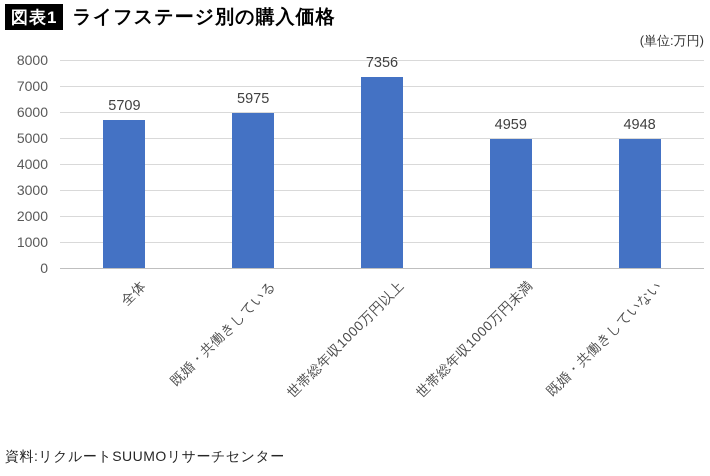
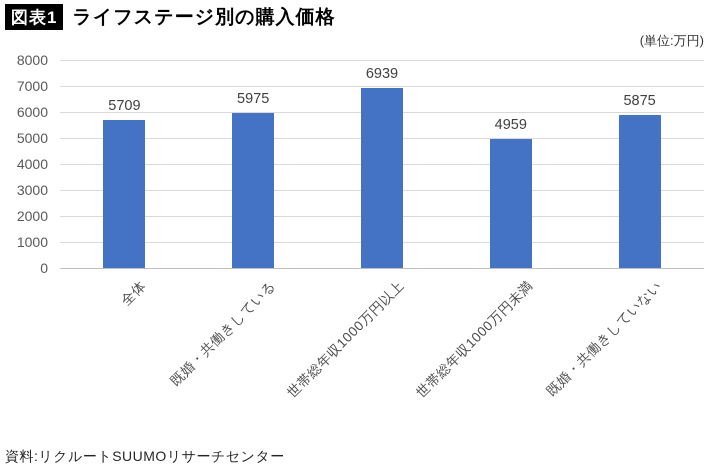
世帯総年収1000万円以上: 7356 -> 6939
既婚・共働きしていない: 4948 -> 5875
